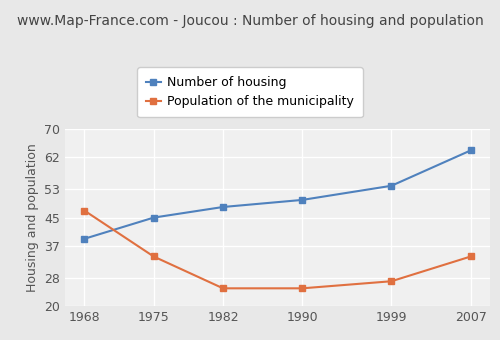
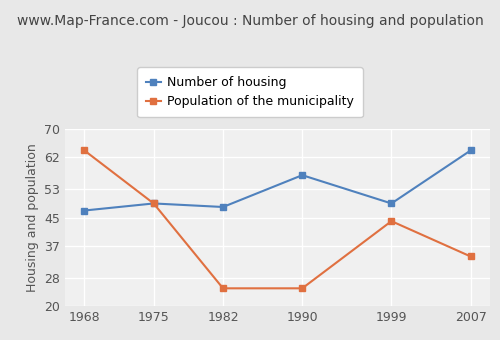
Number of housing/1968: 39 -> 47
Population of the municipality/1968: 47 -> 64
Number of housing/1975: 45 -> 49
Population of the municipality/1975: 34 -> 49
Number of housing/1990: 50 -> 57
Number of housing/1999: 54 -> 49
Population of the municipality/1999: 27 -> 44
